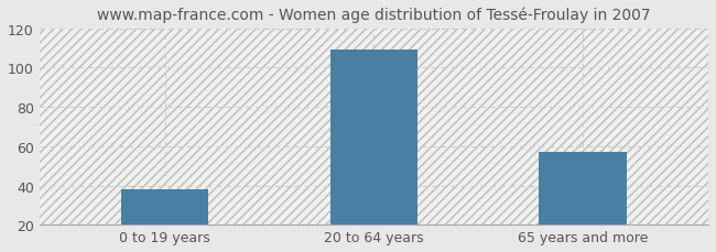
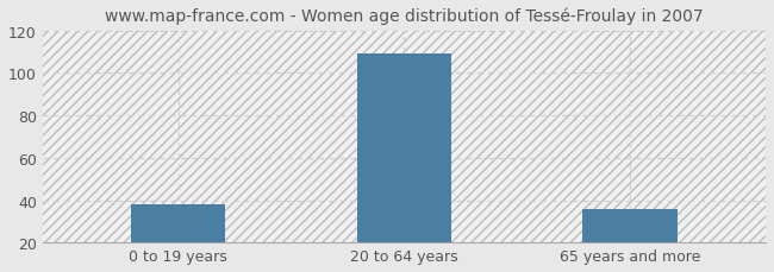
65 years and more: 57 -> 36
